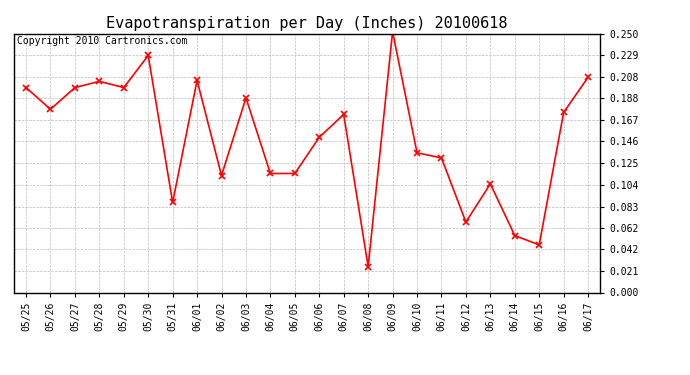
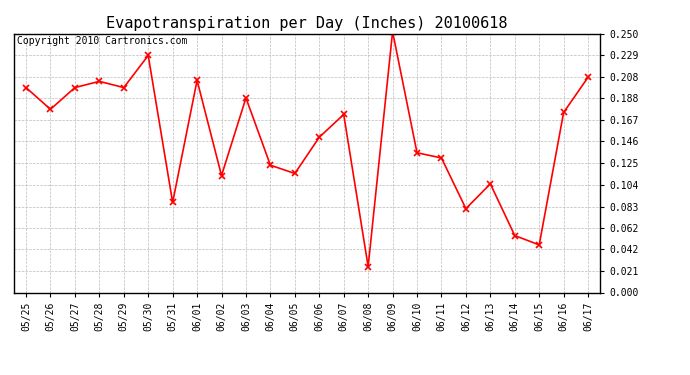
06/04: 0.115 -> 0.123
06/12: 0.068 -> 0.081
